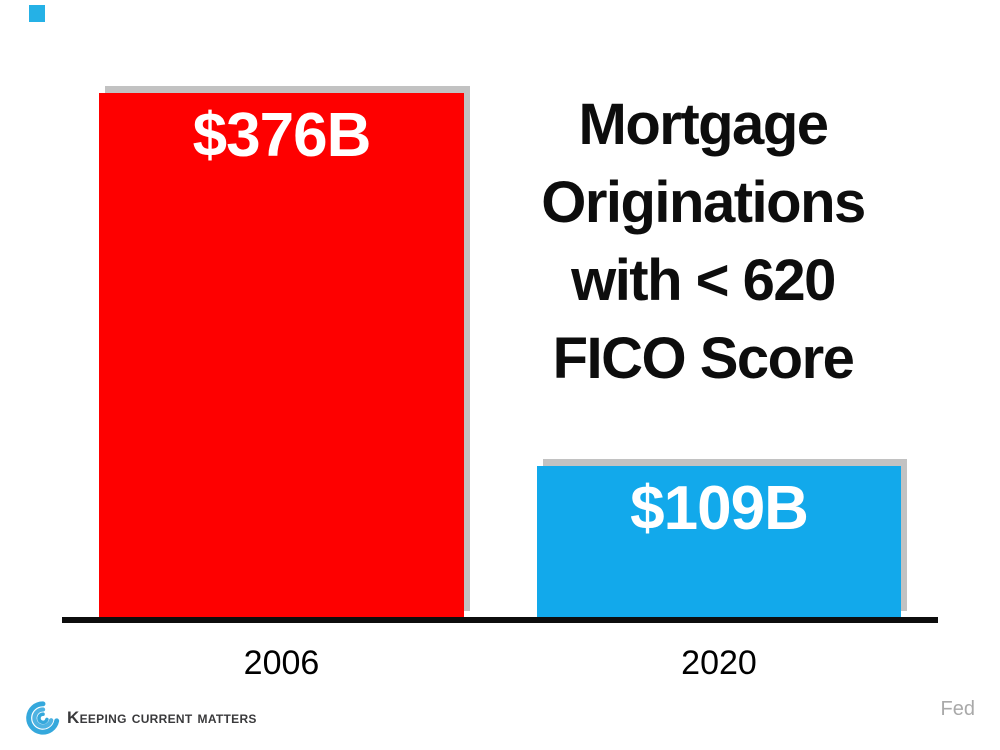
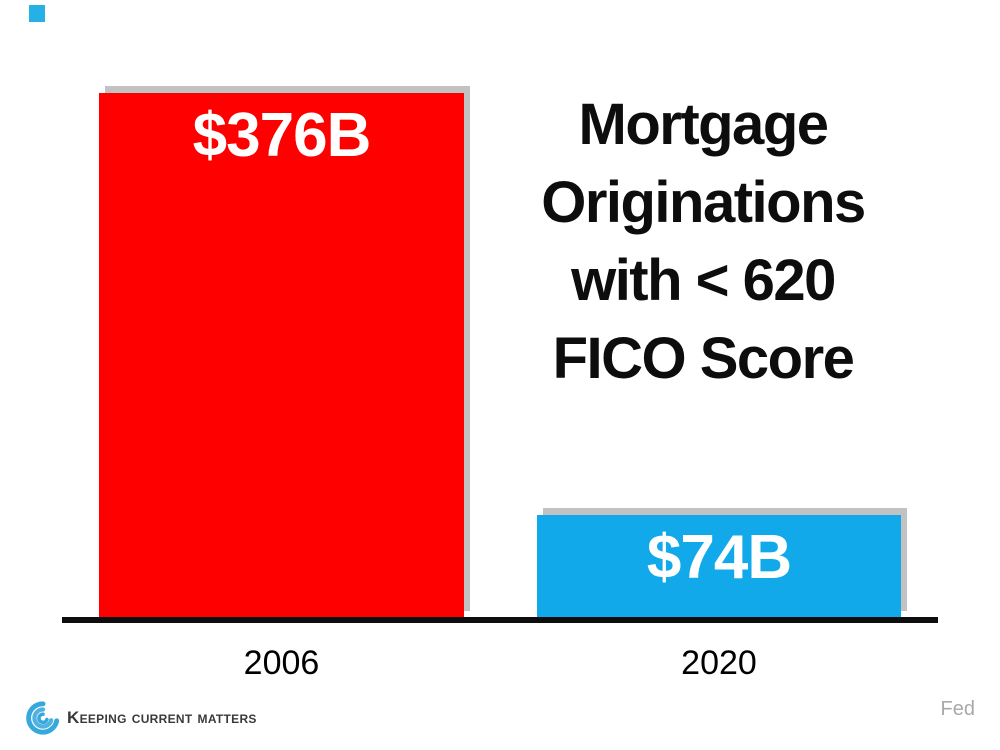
2020: $109B -> $74B
